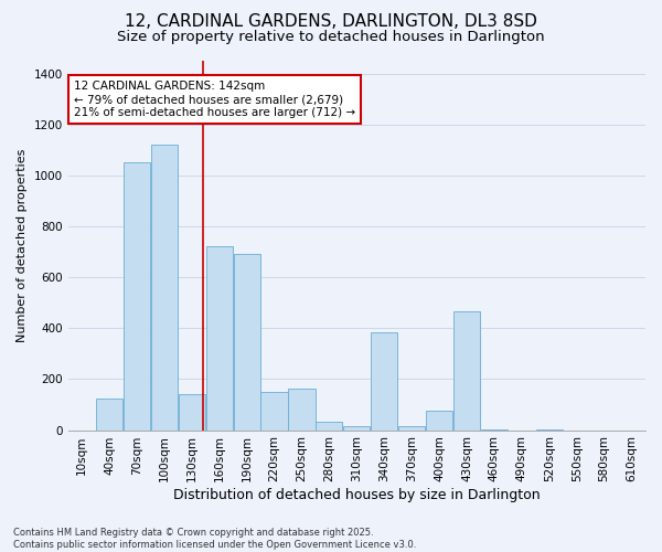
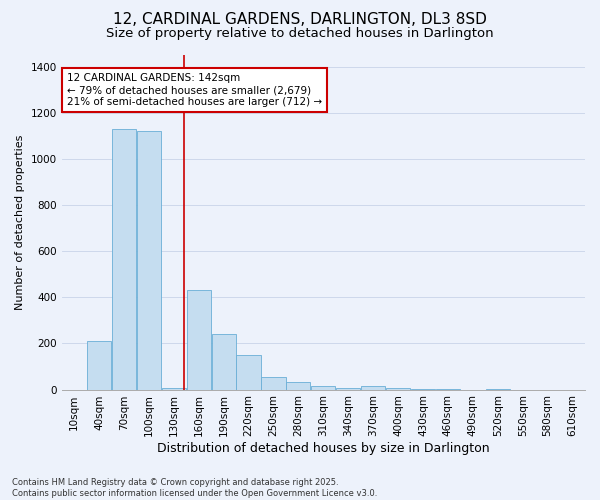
40sqm: 125 -> 210
70sqm: 1050 -> 1130
130sqm: 140 -> 5
160sqm: 720 -> 430
190sqm: 690 -> 240
250sqm: 165 -> 55
340sqm: 385 -> 5
400sqm: 75 -> 5
430sqm: 465 -> 2
